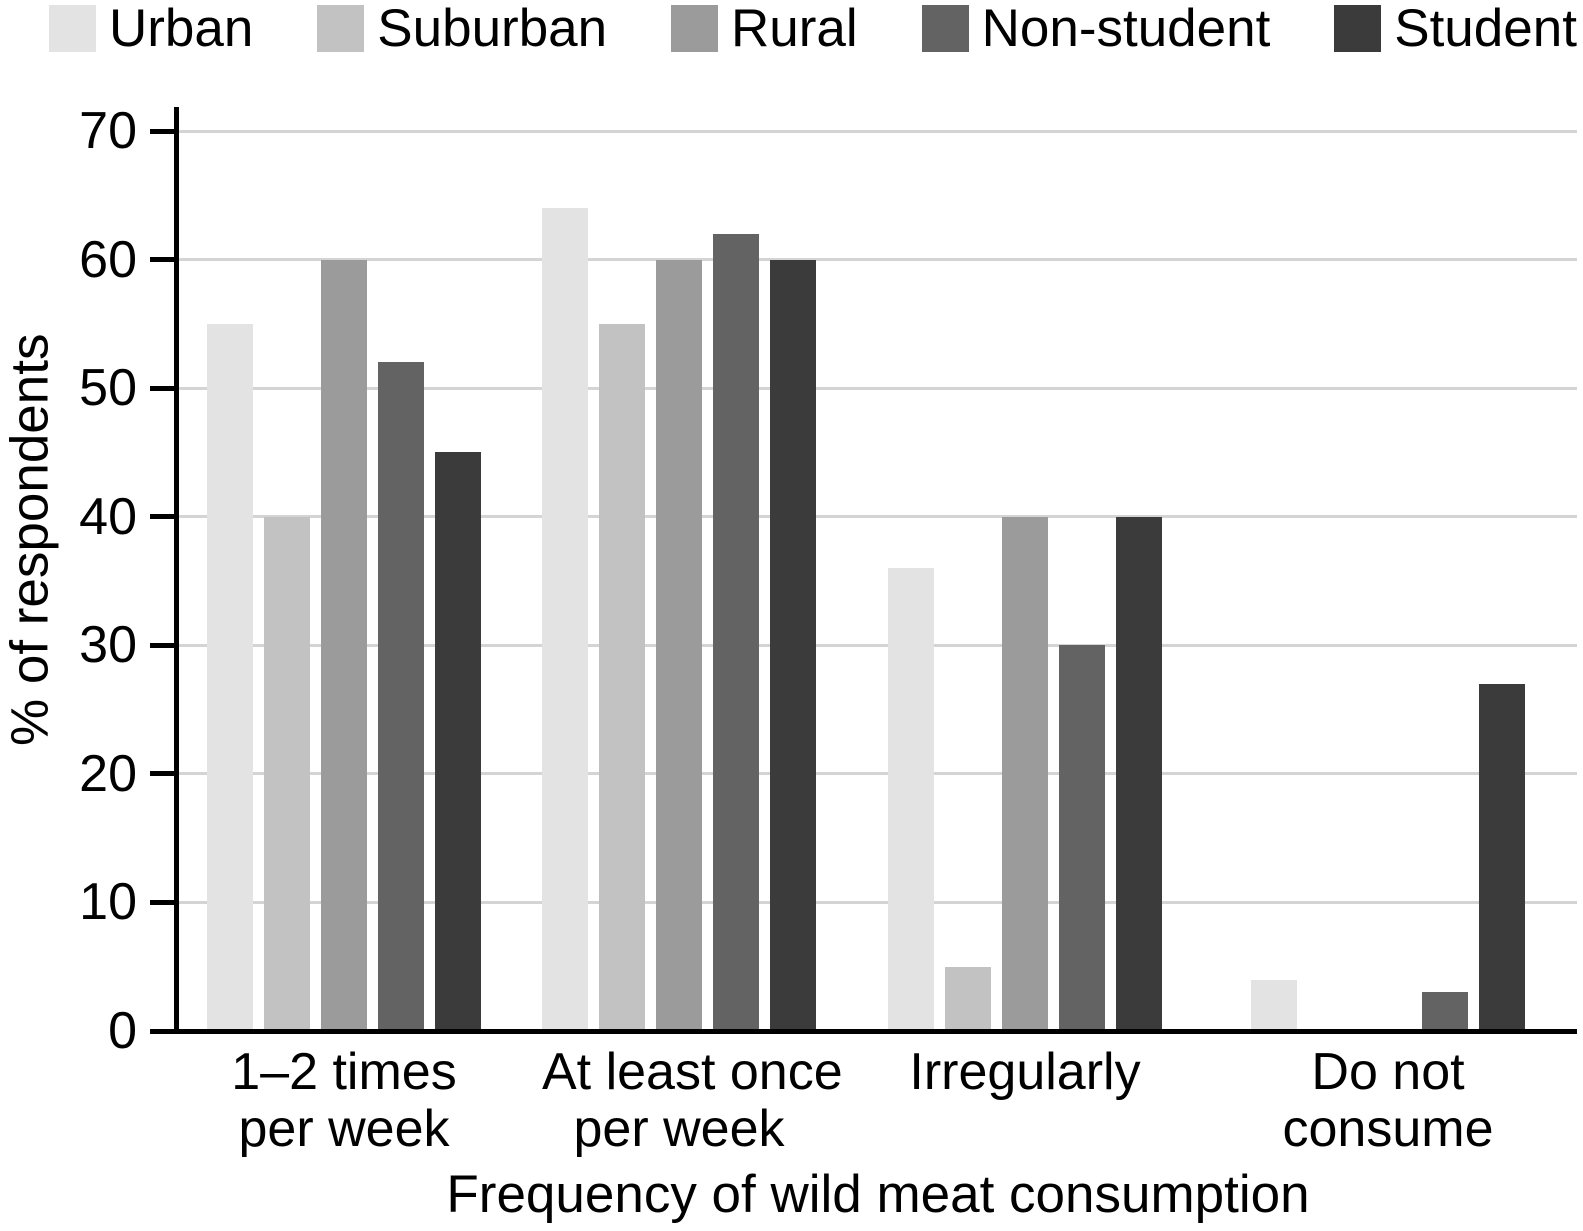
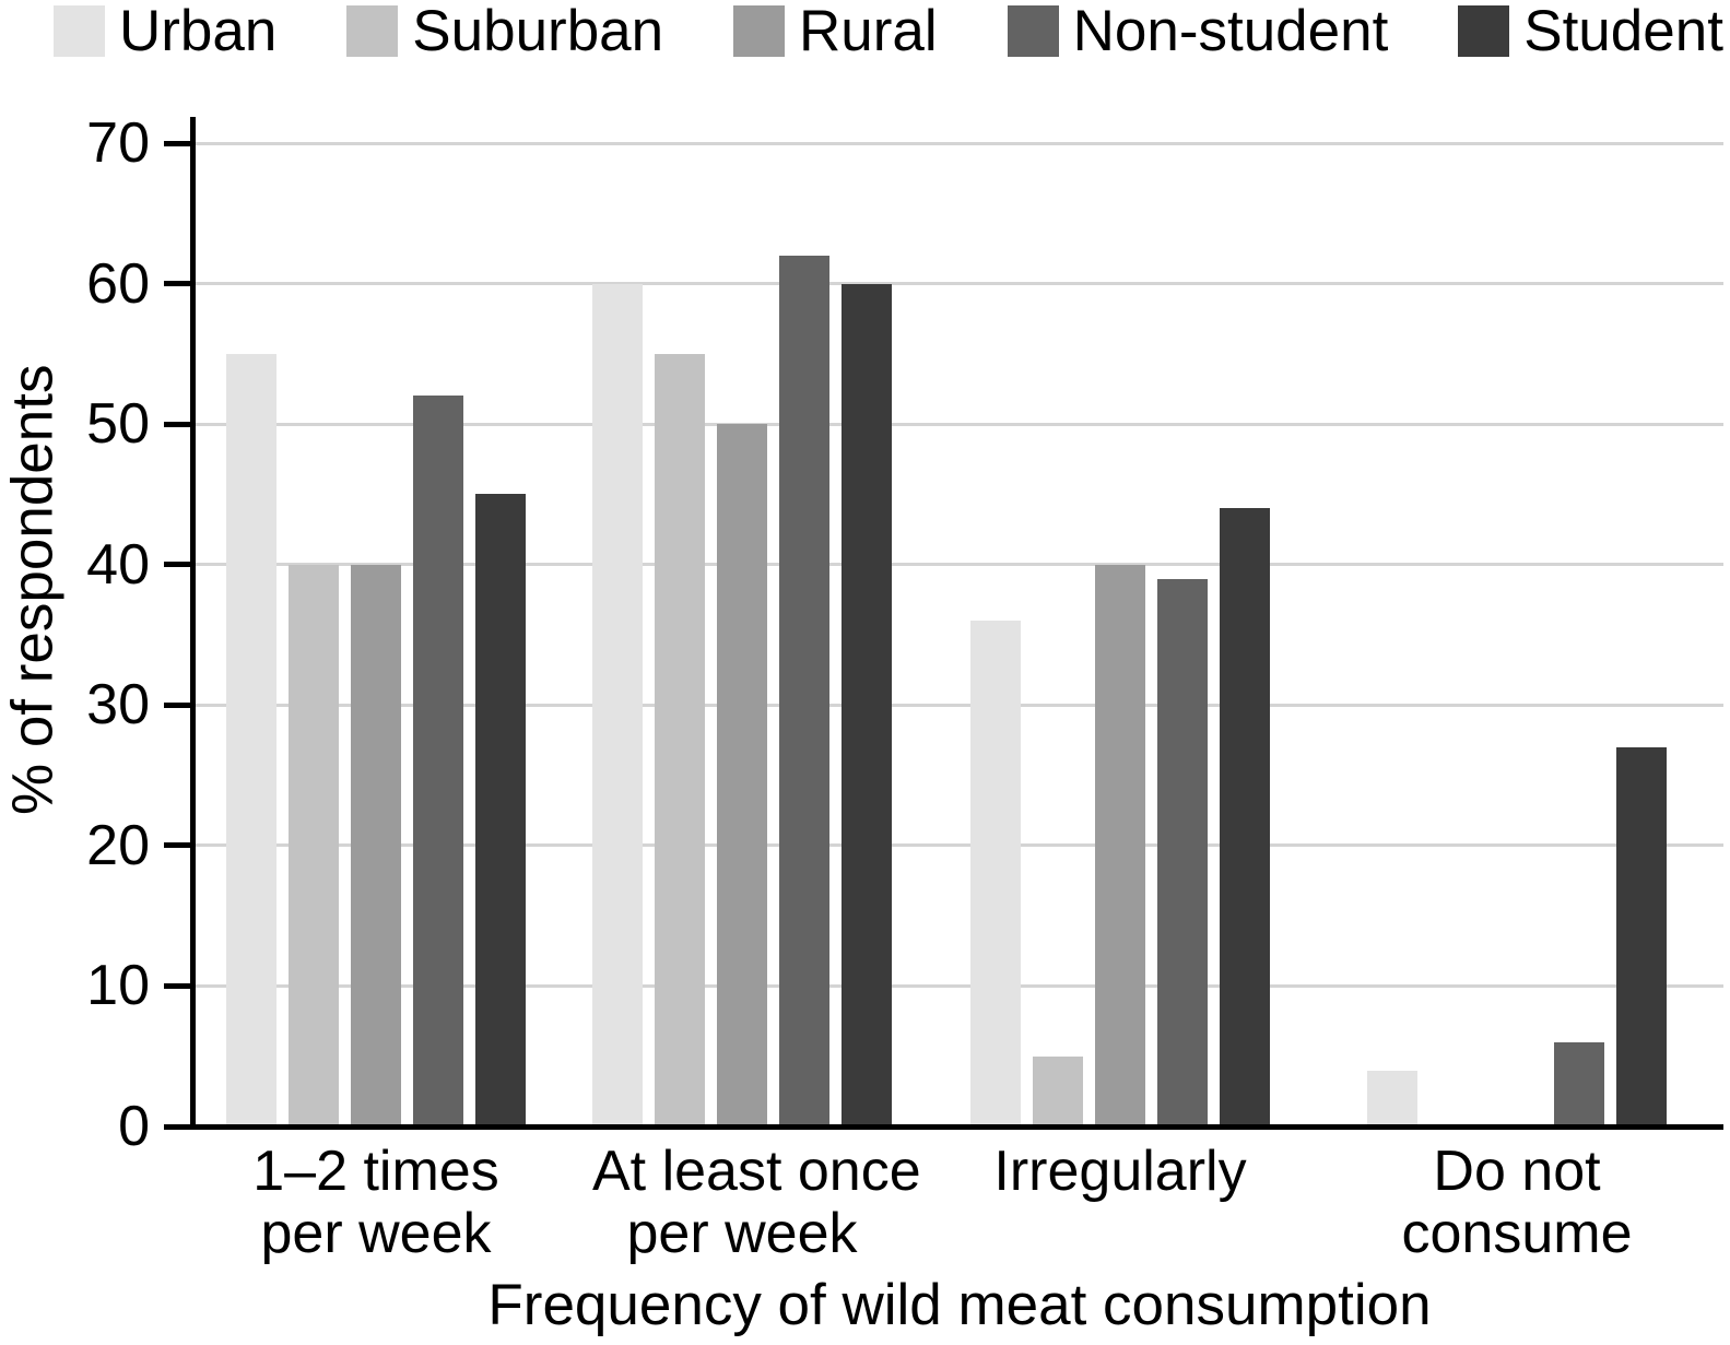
Rural/1–2 times per week: 60 -> 40
Urban/At least once per week: 64 -> 60
Rural/At least once per week: 60 -> 50
Non-student/Irregularly: 30 -> 39
Student/Irregularly: 40 -> 44
Non-student/Do not consume: 3 -> 6
